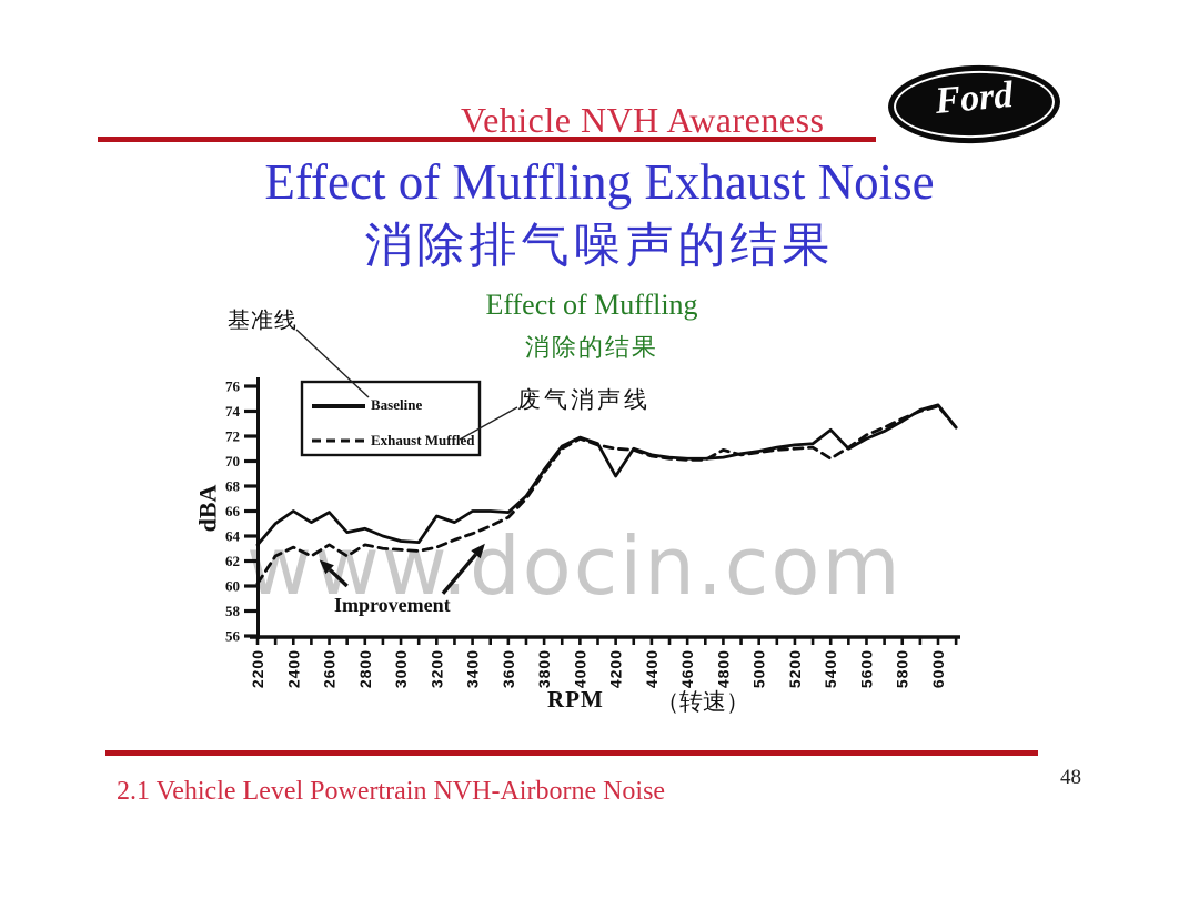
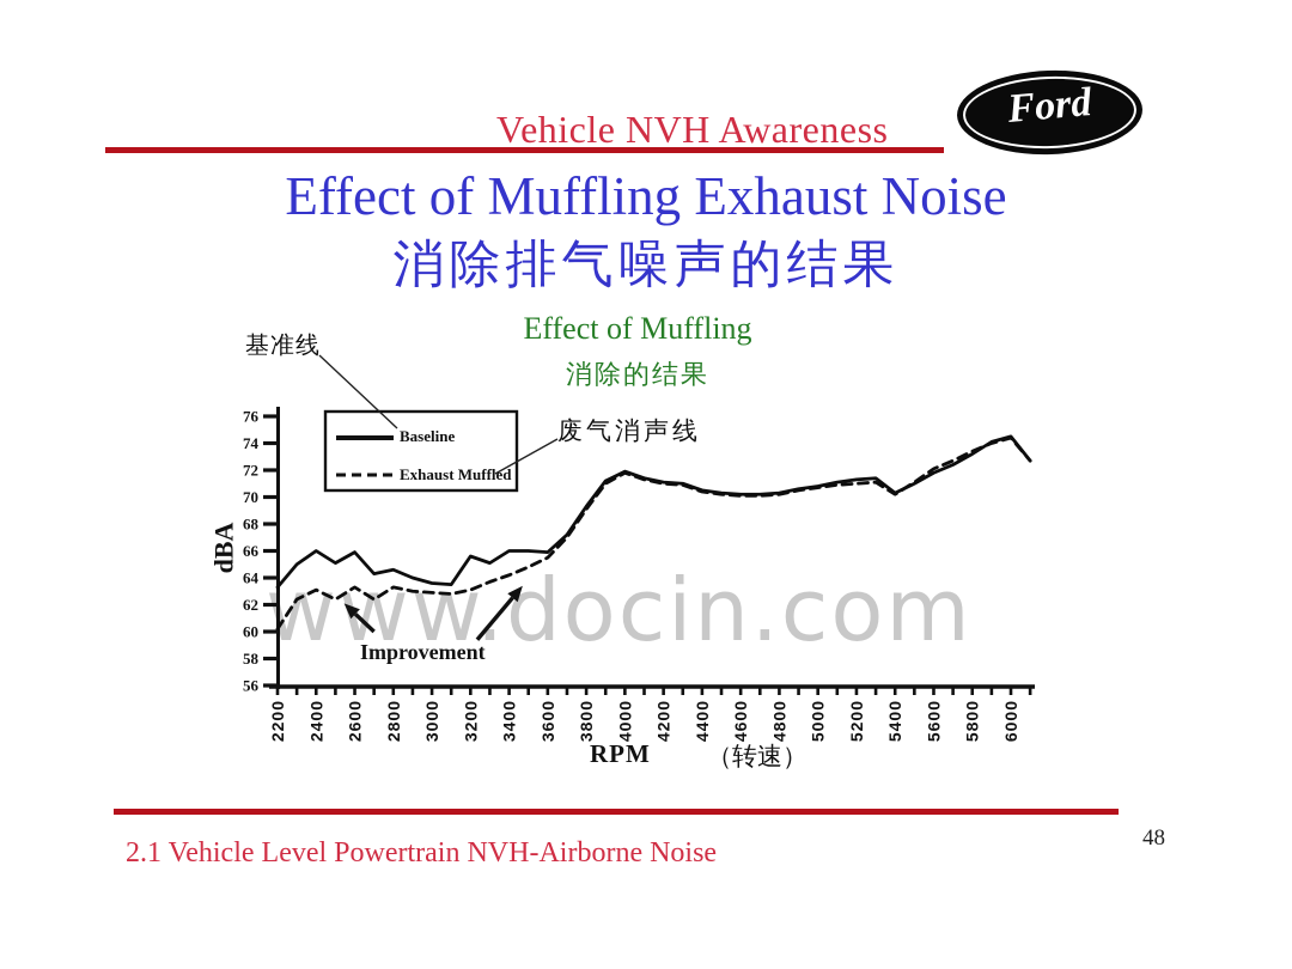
Baseline/4200: 68.8 -> 71.1
Exhaust Muffled/4800: 70.9 -> 70.2
Baseline/5400: 72.5 -> 70.3
